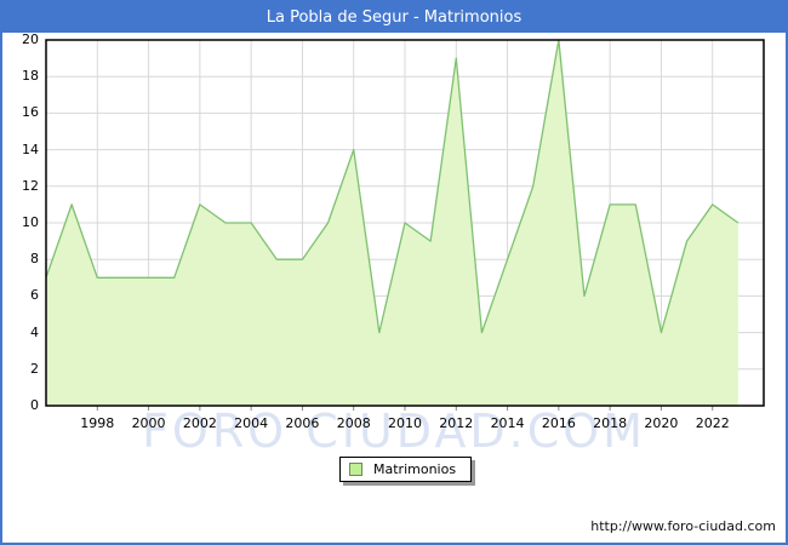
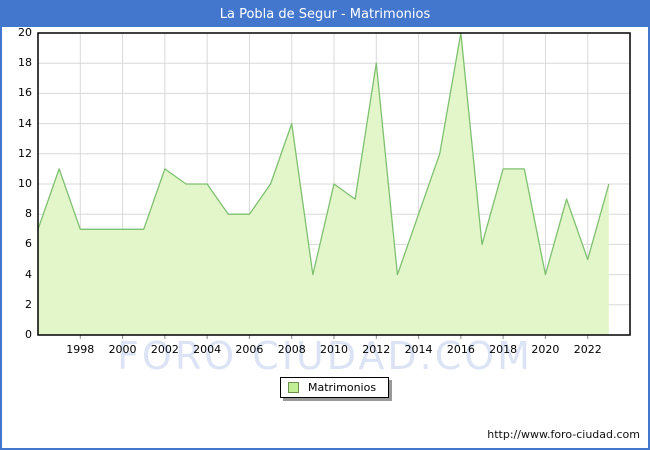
2012: 19 -> 18
2022: 11 -> 5
